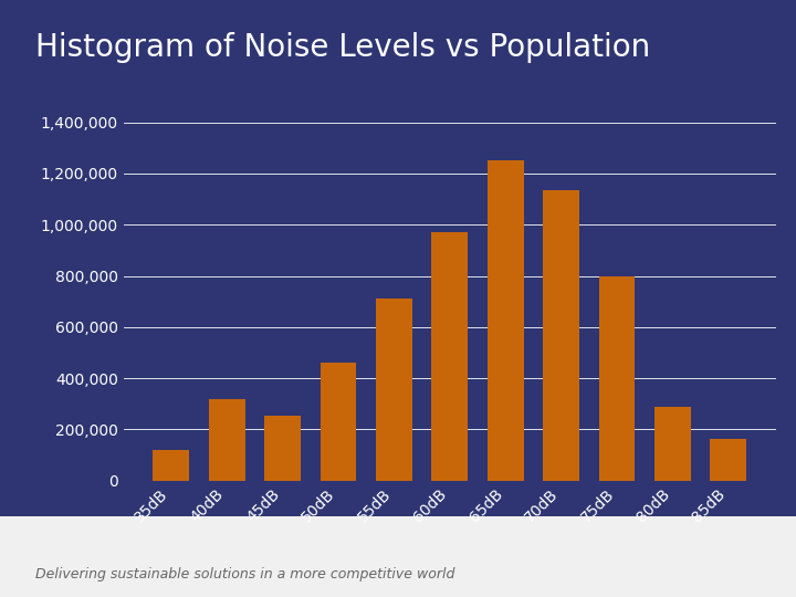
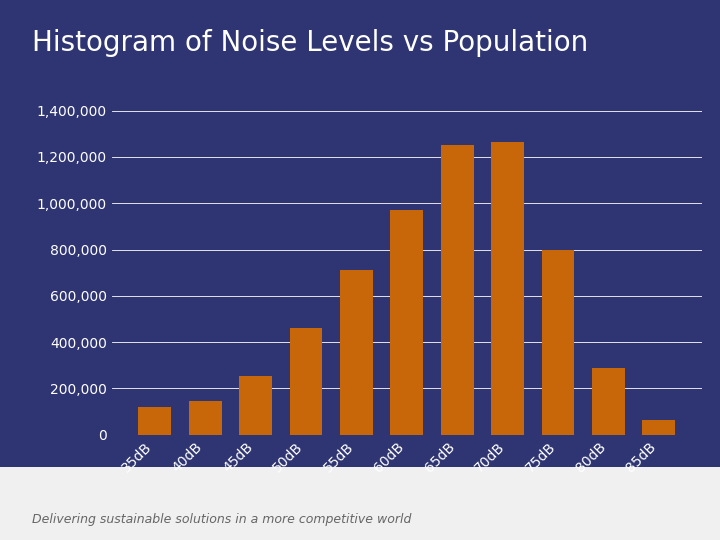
40dB: 320,000 -> 145,000
70dB: 1,135,000 -> 1,265,000
85dB: 165,000 -> 65,000
